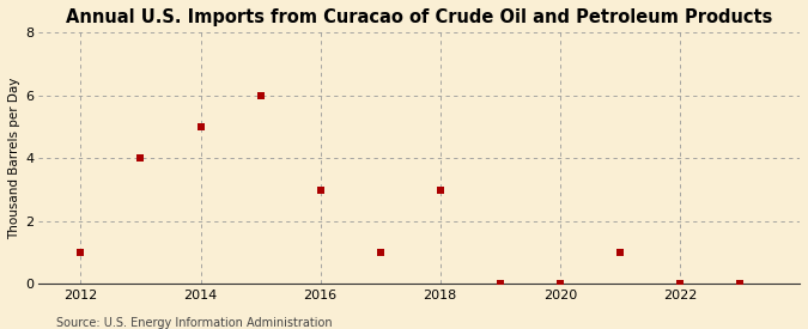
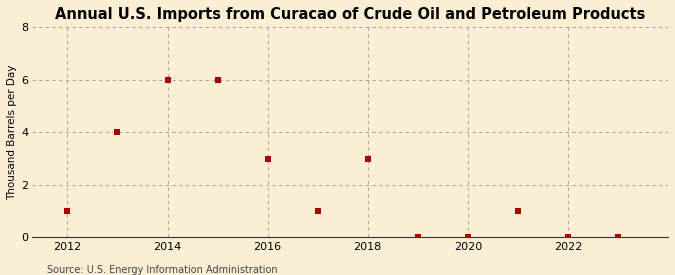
2014: 5 -> 6
